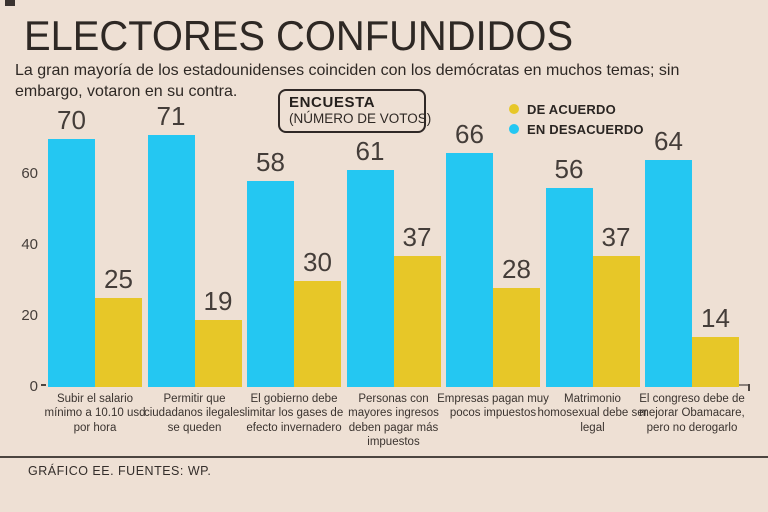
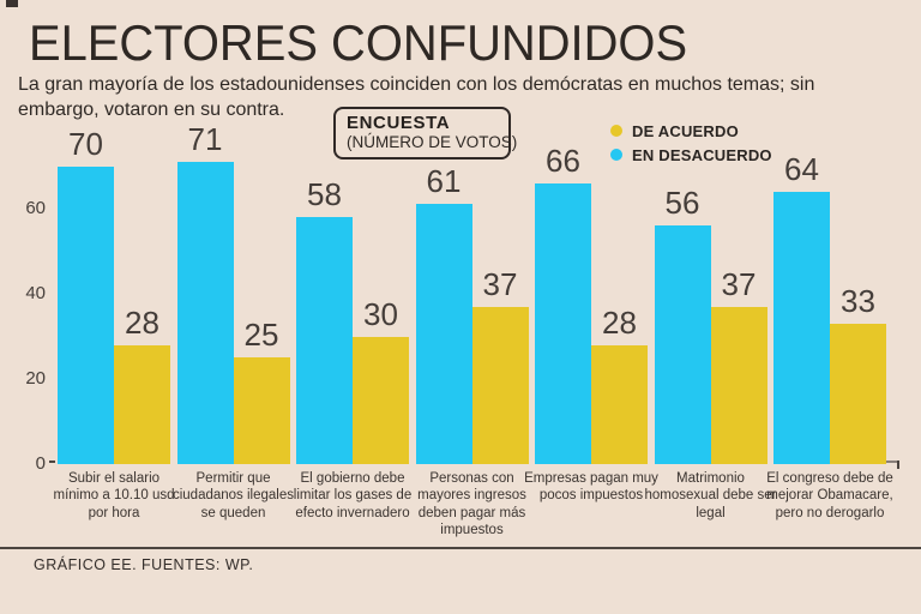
DE ACUERDO/Subir el salario mínimo a 10.10 usd por hora: 25 -> 28
DE ACUERDO/Permitir que ciudadanos ilegales se queden: 19 -> 25
DE ACUERDO/El congreso debe de mejorar Obamacare, pero no derogarlo: 14 -> 33
